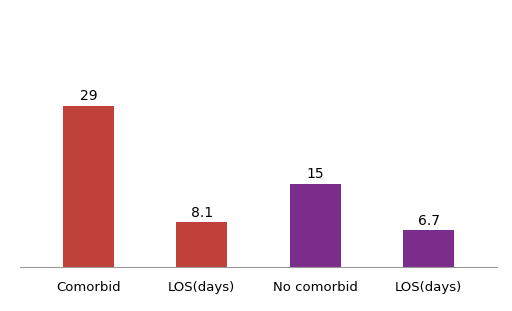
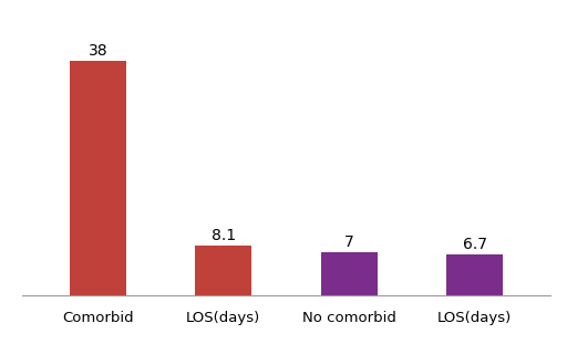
Comorbid: 29 -> 38
No comorbid: 15 -> 7
